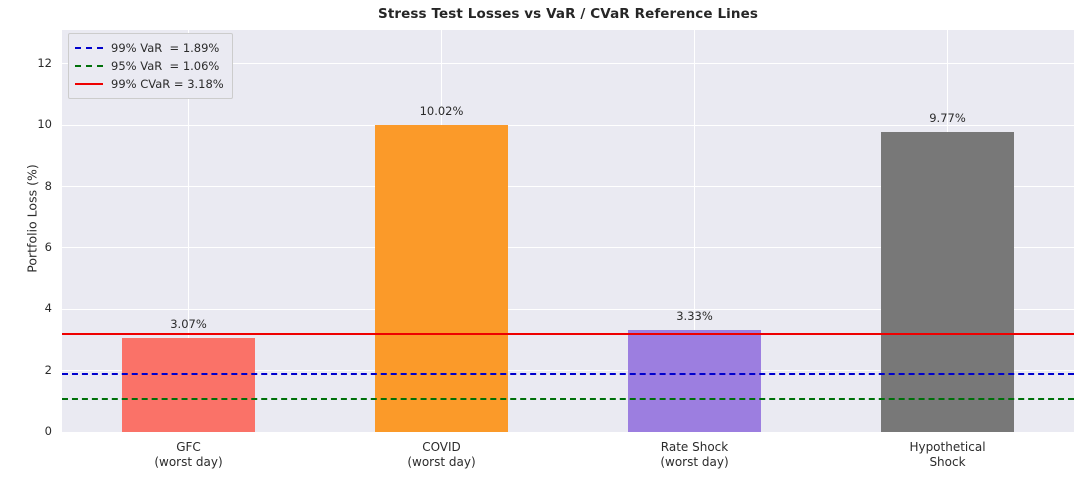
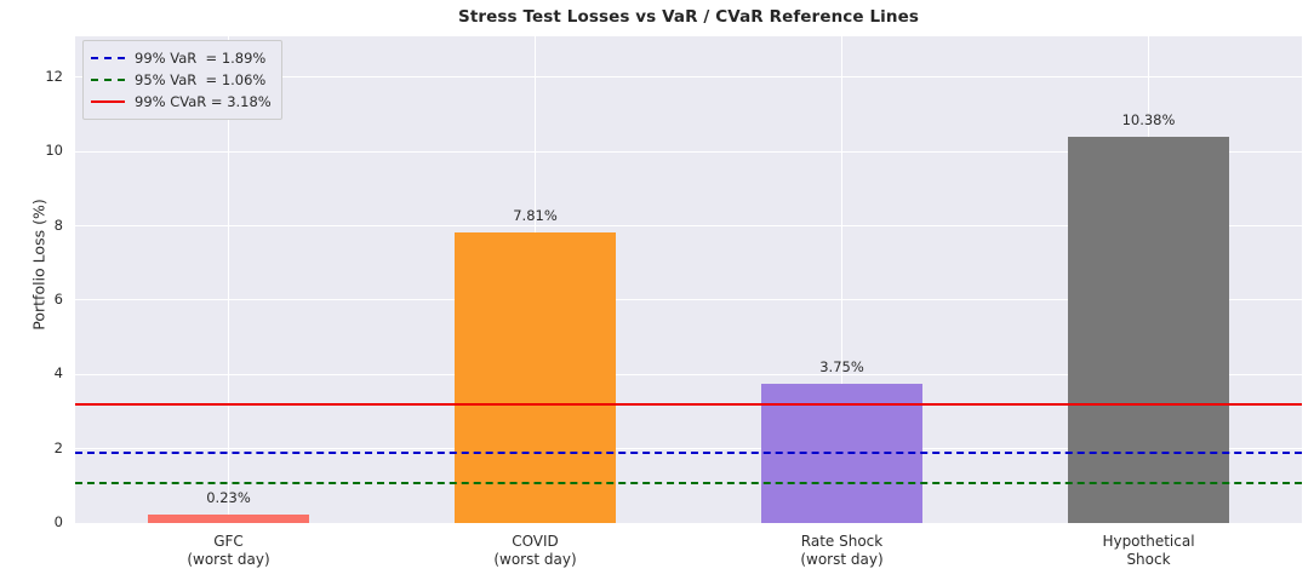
GFC (worst day): 3.07% -> 0.23%
COVID (worst day): 10.02% -> 7.81%
Rate Shock (worst day): 3.33% -> 3.75%
Hypothetical Shock: 9.77% -> 10.38%
